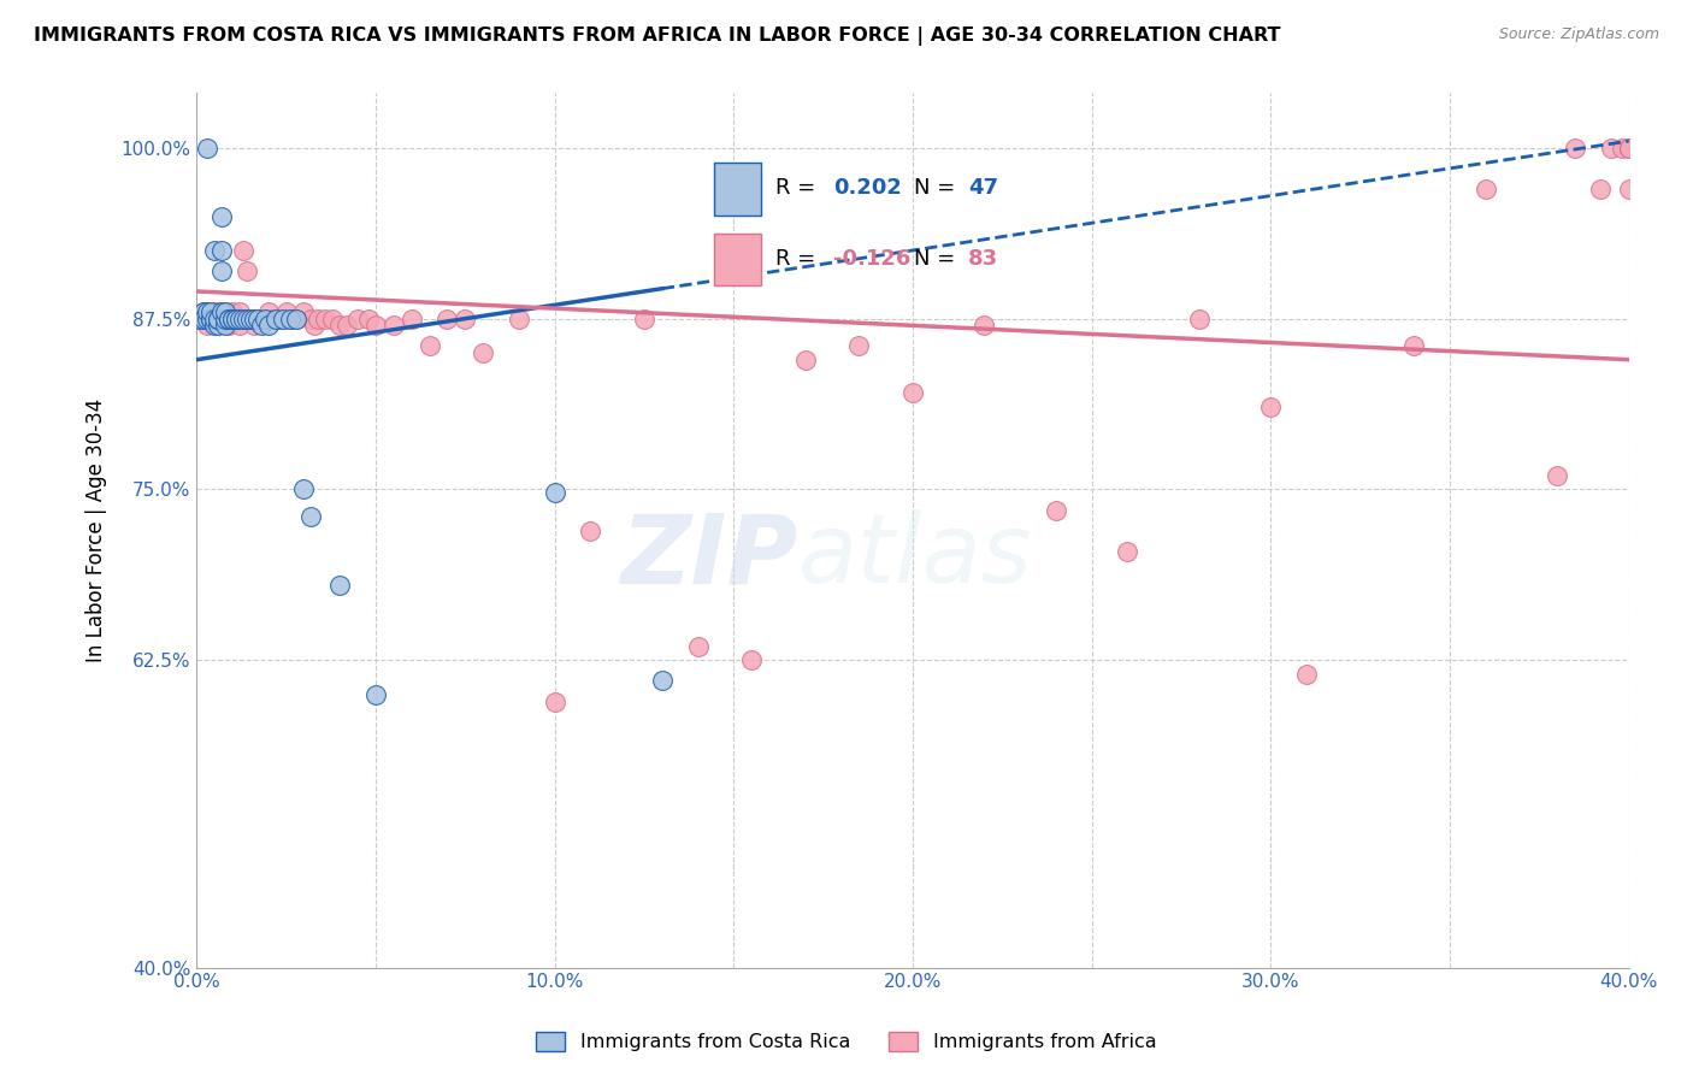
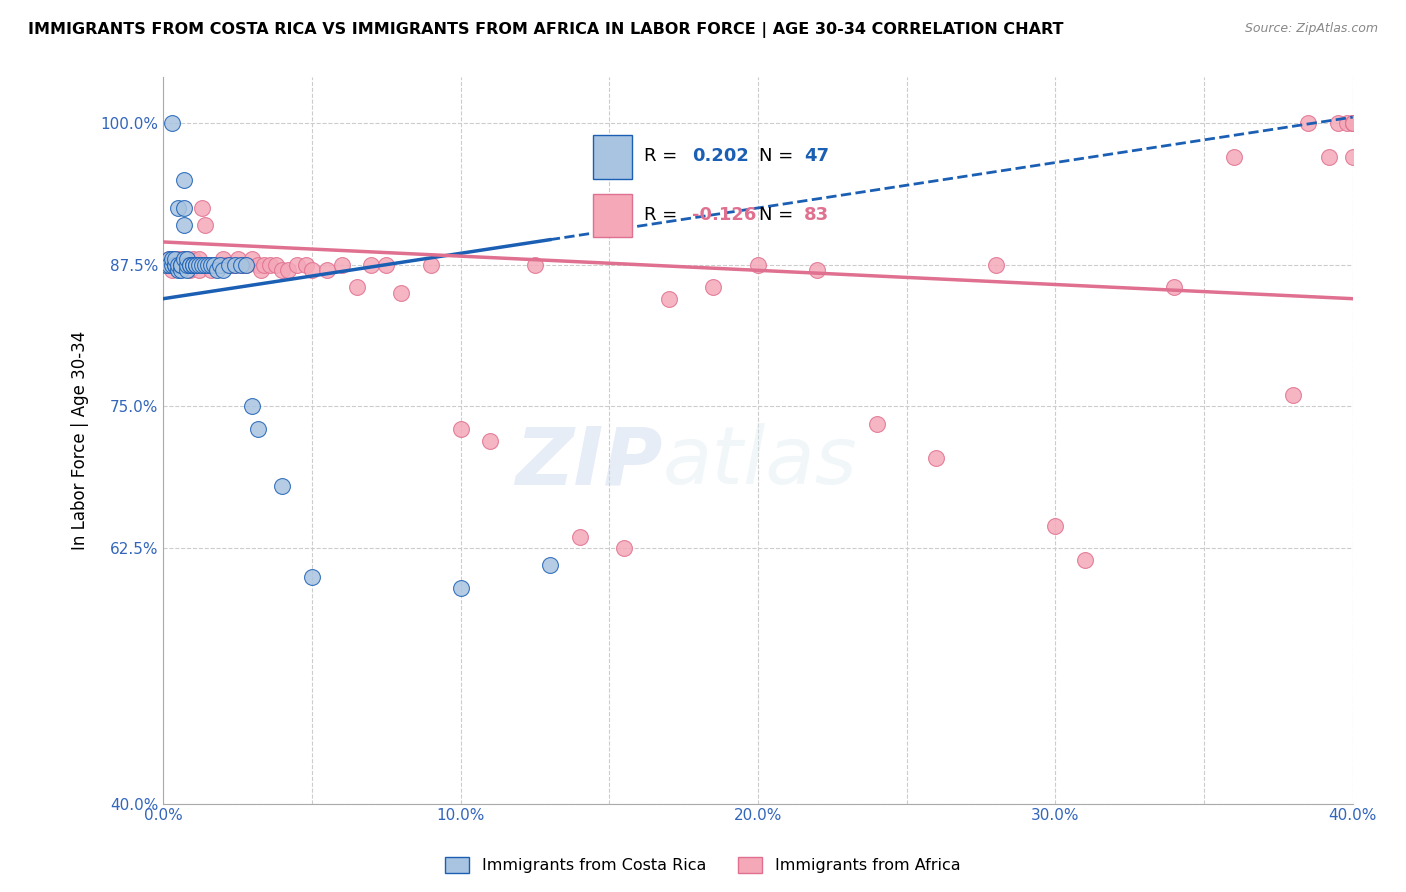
Immigrants from Costa Rica/10.0%: 74.8% -> 59.0%
Immigrants from Africa/10.0%: 59.4% -> 73.0%
Immigrants from Africa/20.0%: 82.1% -> 87.5%
Immigrants from Africa/30.0%: 81.0% -> 64.5%
